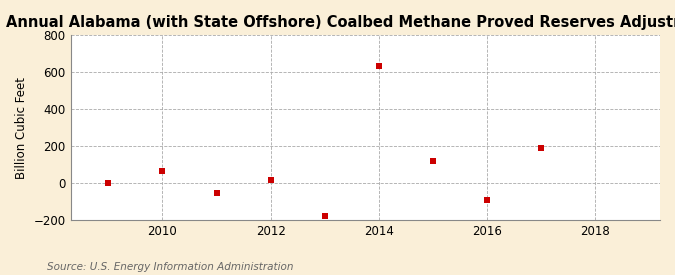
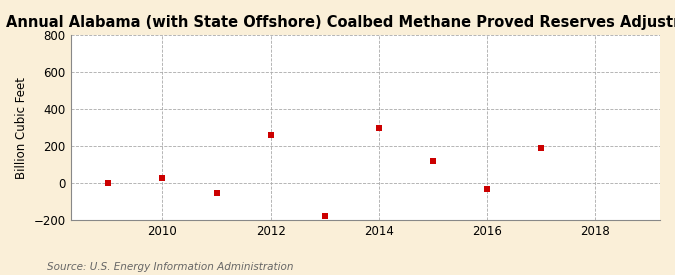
2010: 60 -> 30
2012: 20 -> 260
2014: 640 -> 300
2016: -90 -> -30
